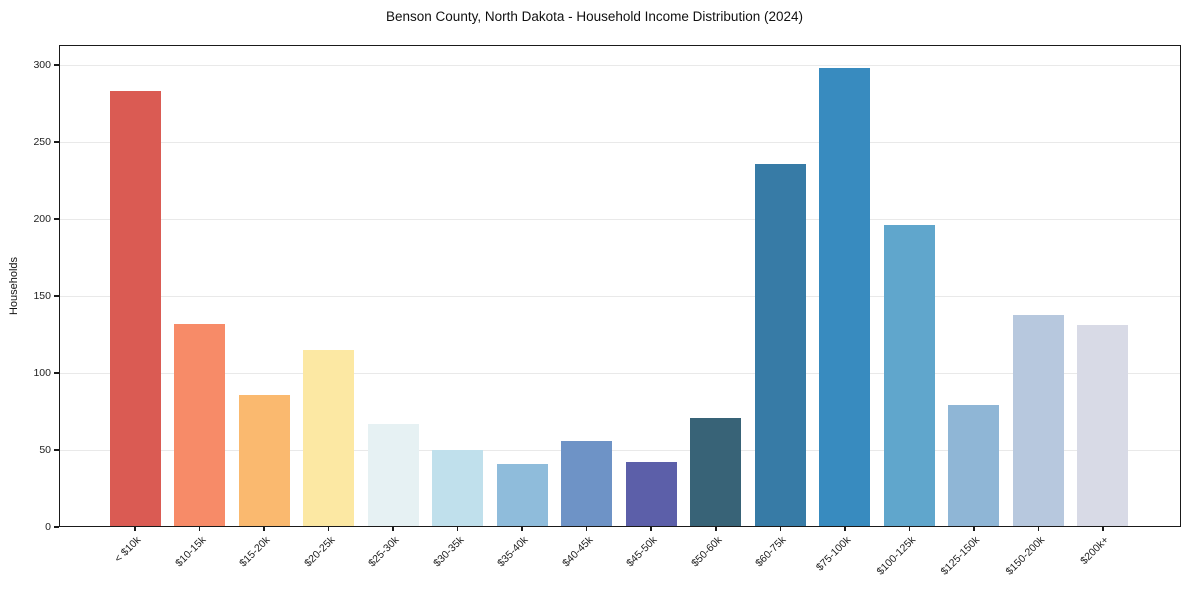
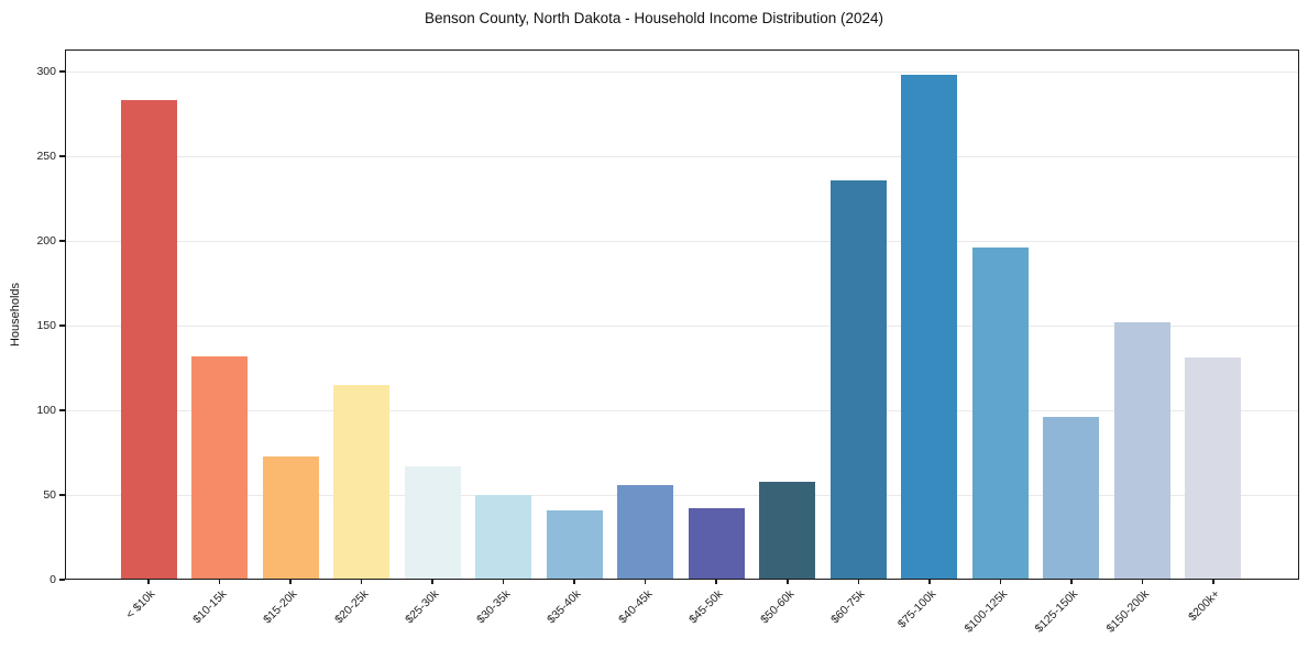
$15-20k: 86 -> 73
$50-60k: 71 -> 58
$125-150k: 79 -> 96
$150-200k: 138 -> 152
